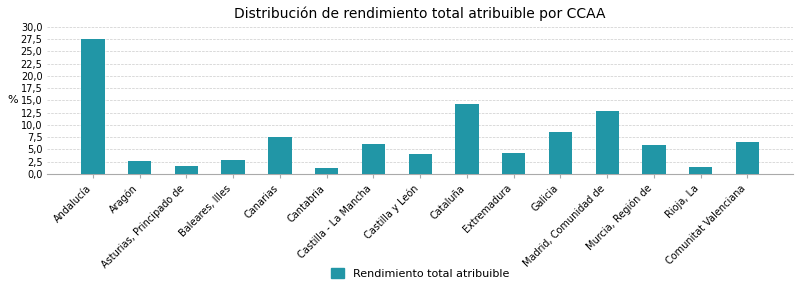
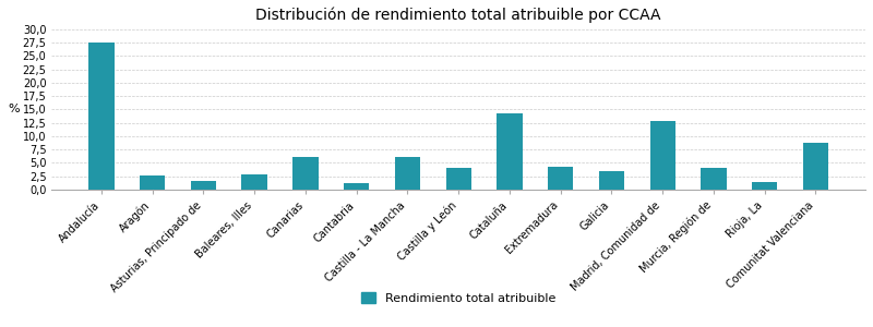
Canarias: 7,5 -> 6,1
Galicia: 8,5 -> 3,5
Murcia, Región de: 6,0 -> 4,0
Comunitat Valenciana: 6,5 -> 8,7
